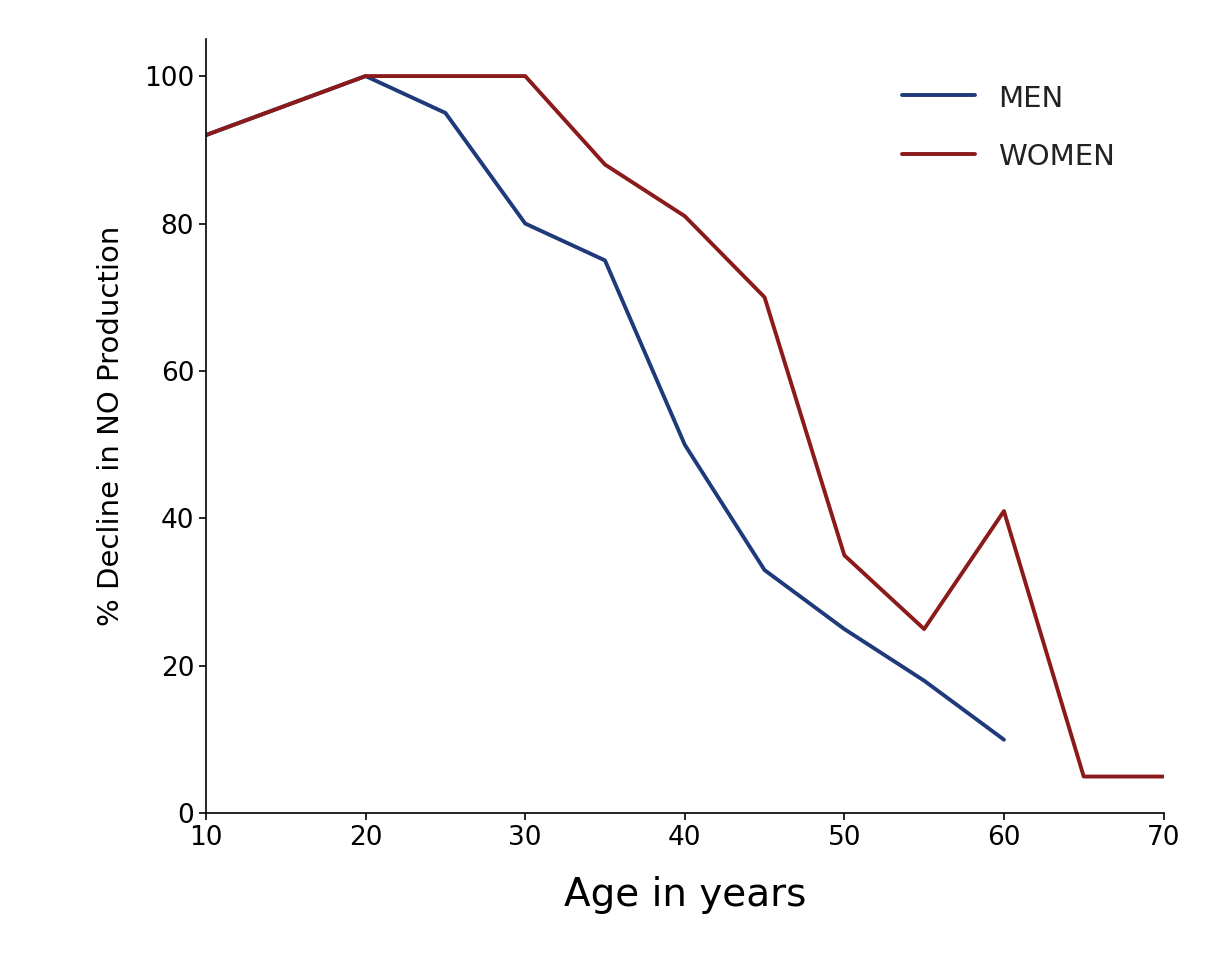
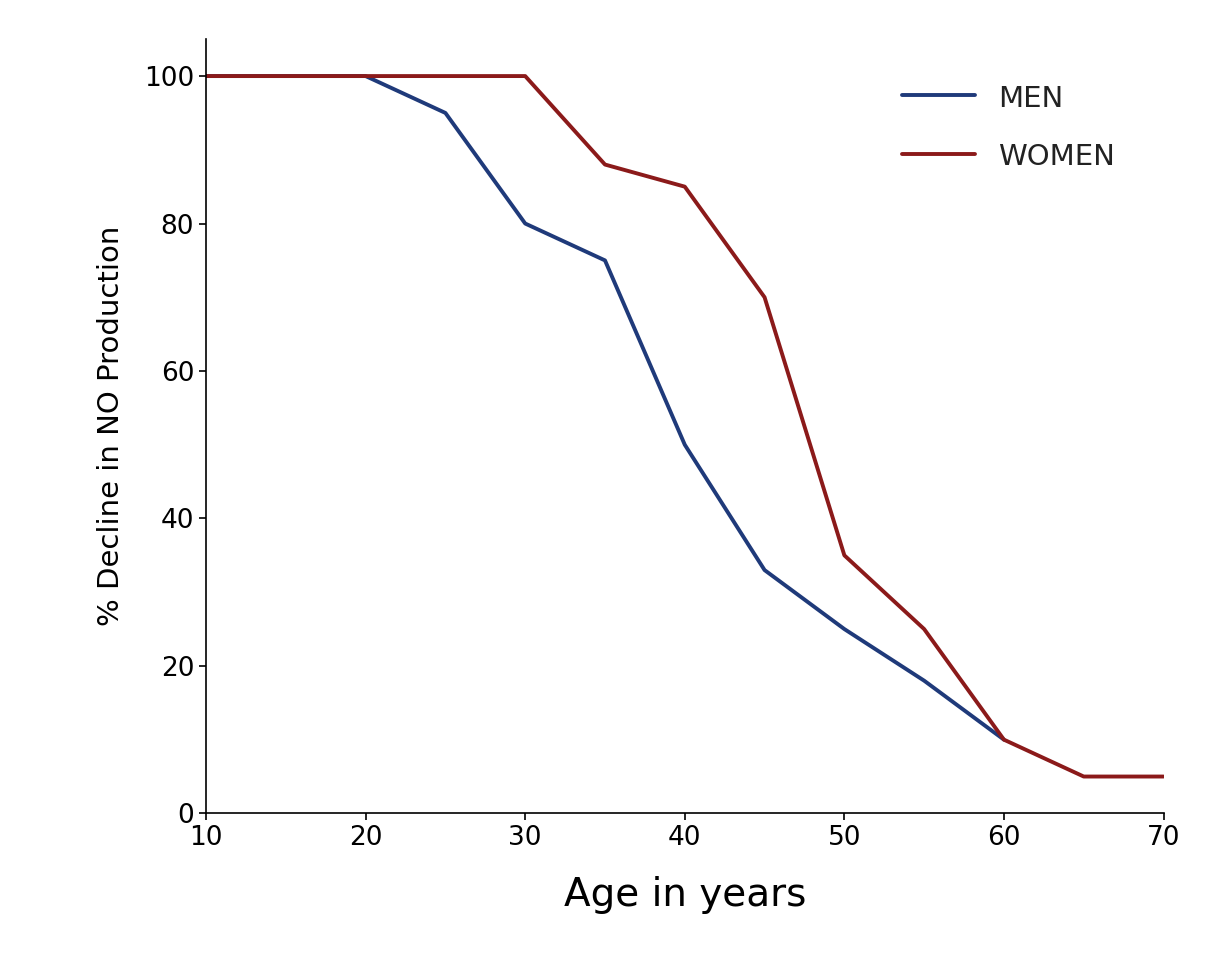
MEN/10: 92 -> 100
WOMEN/10: 92 -> 100
WOMEN/40: 81 -> 85
WOMEN/60: 41 -> 10
